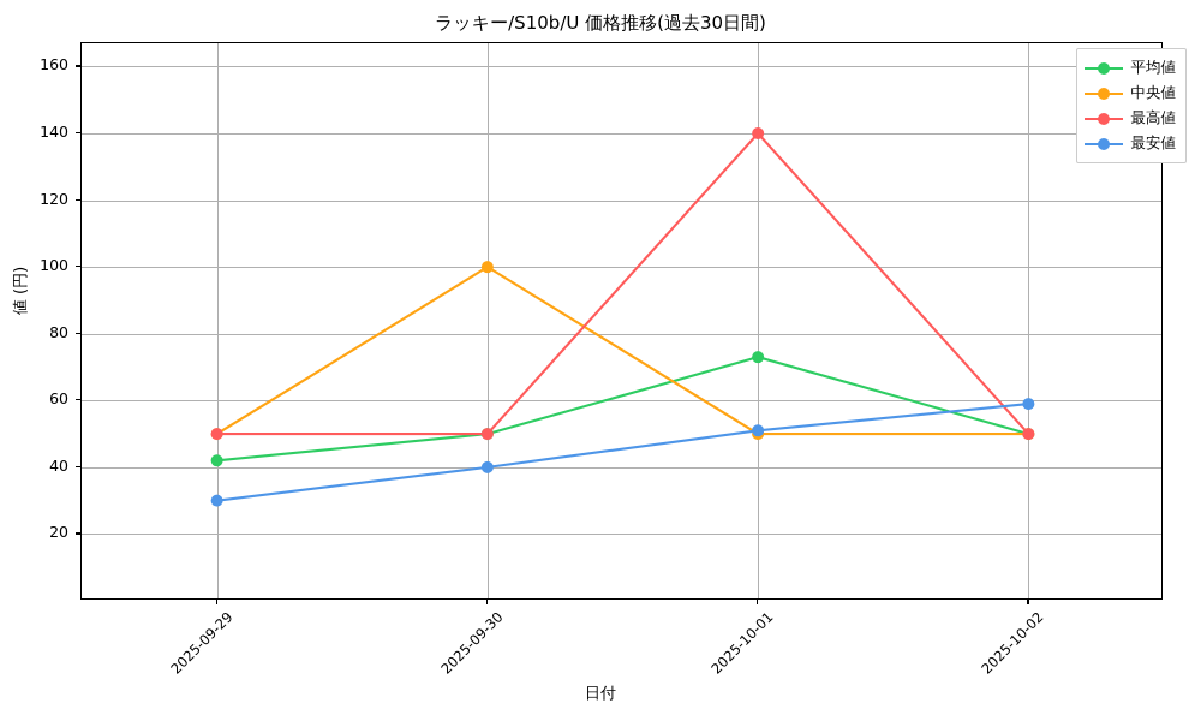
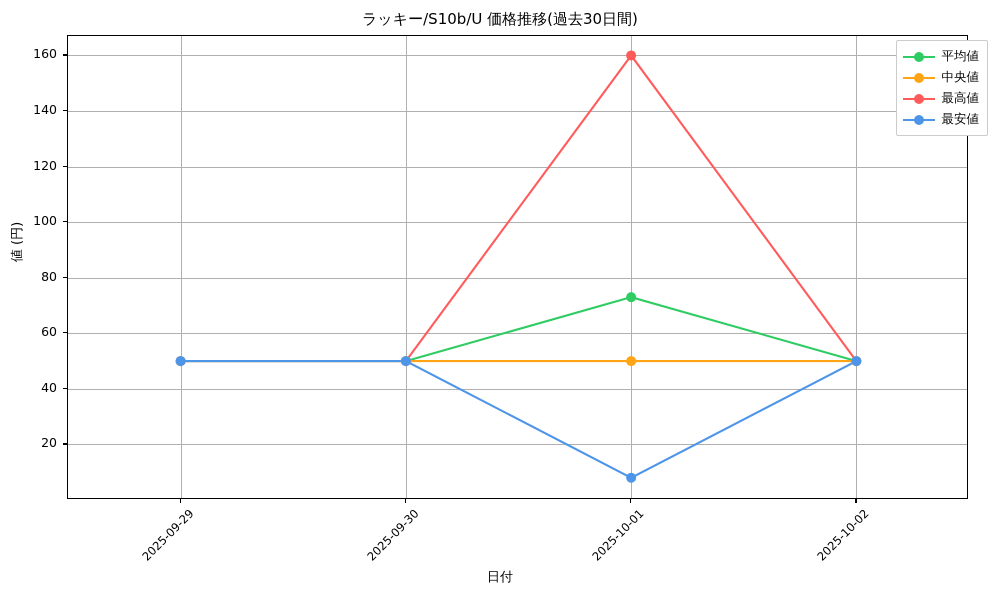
平均値/2025-09-29: 42 -> 50
最安値/2025-09-29: 30 -> 50
中央値/2025-09-30: 100 -> 50
最安値/2025-09-30: 40 -> 50
最高値/2025-10-01: 140 -> 160
最安値/2025-10-01: 51 -> 8
最安値/2025-10-02: 59 -> 50
